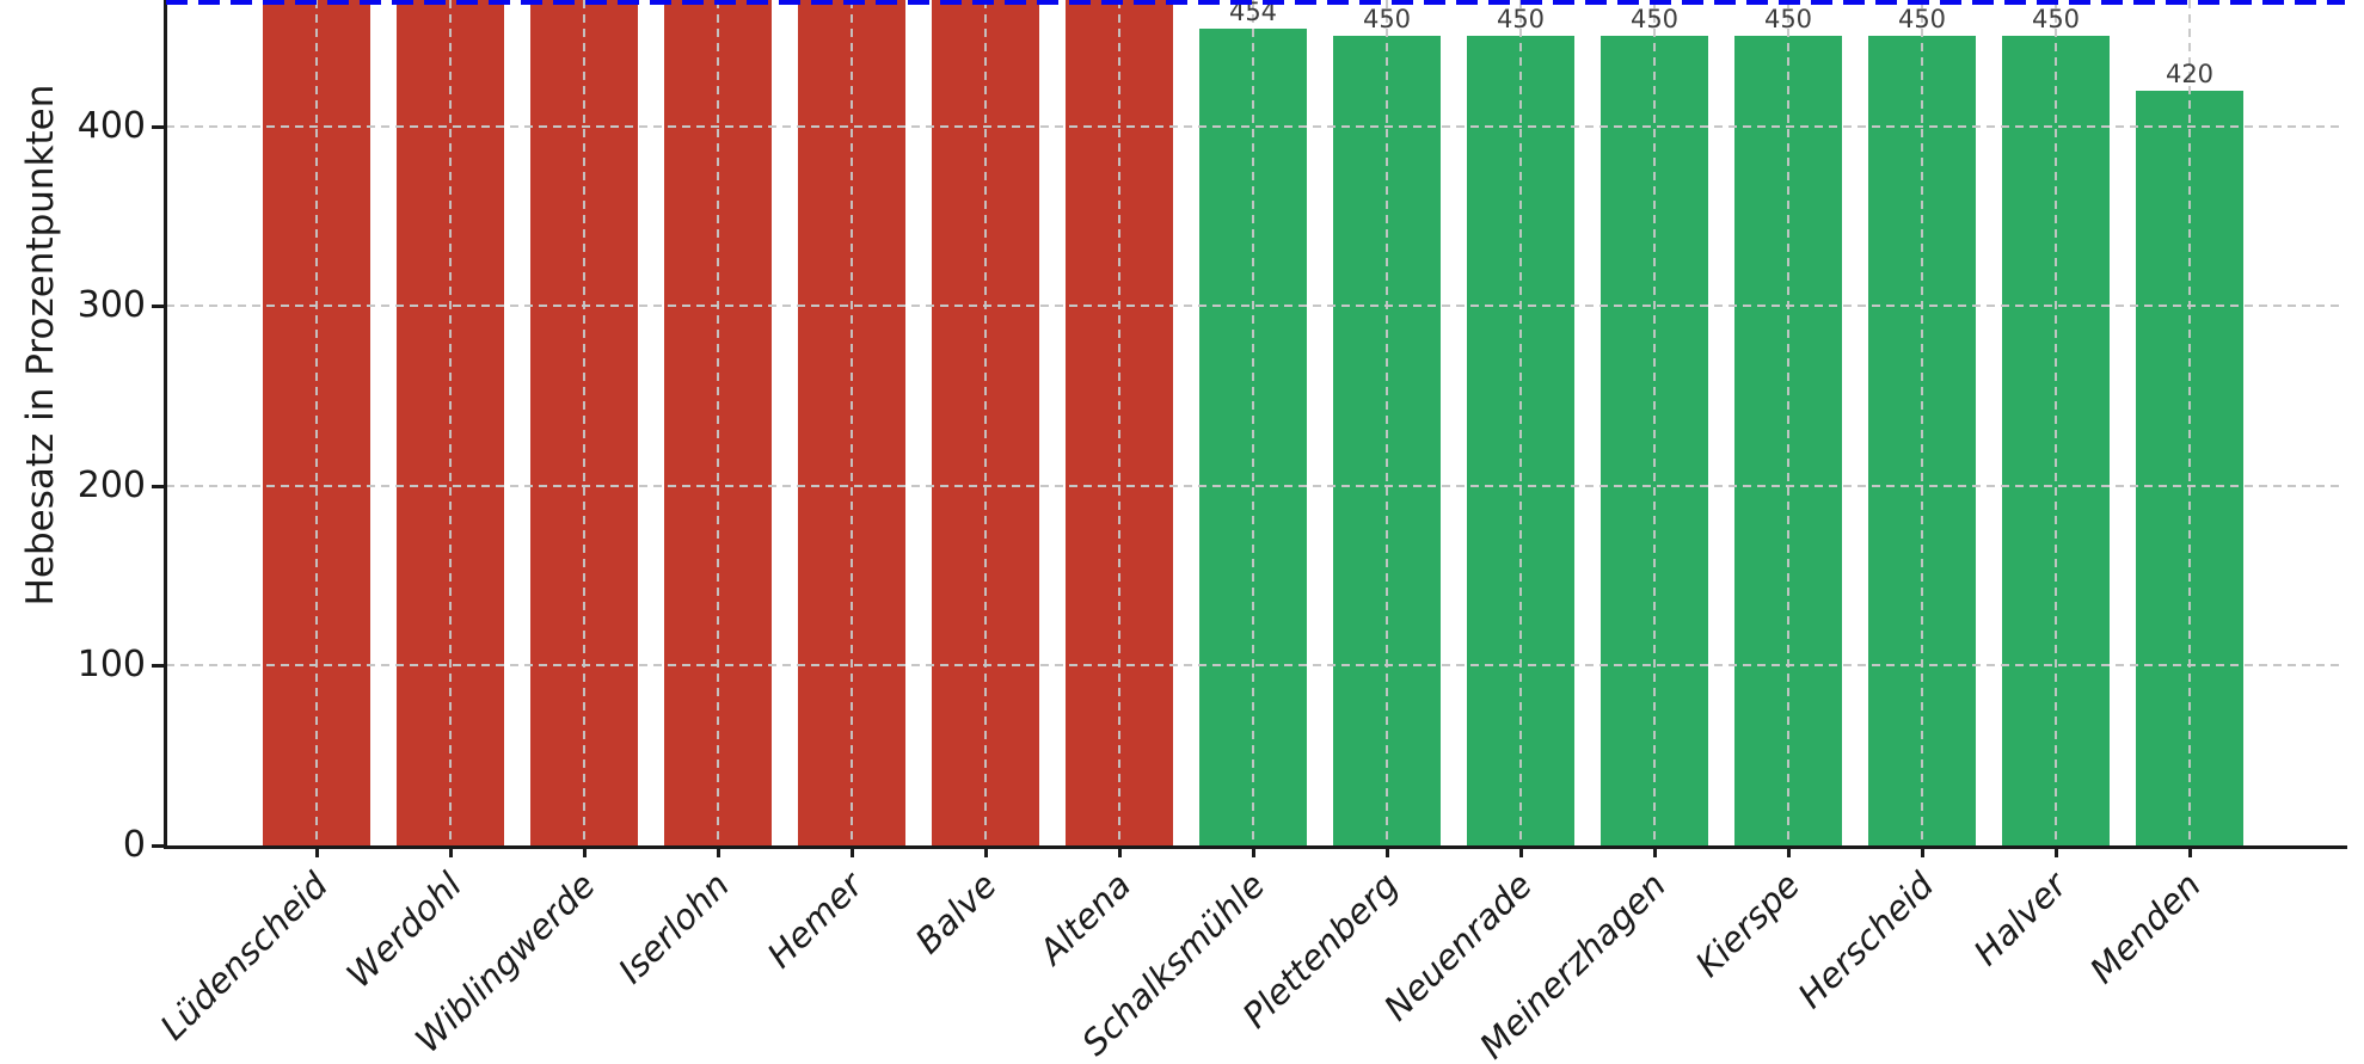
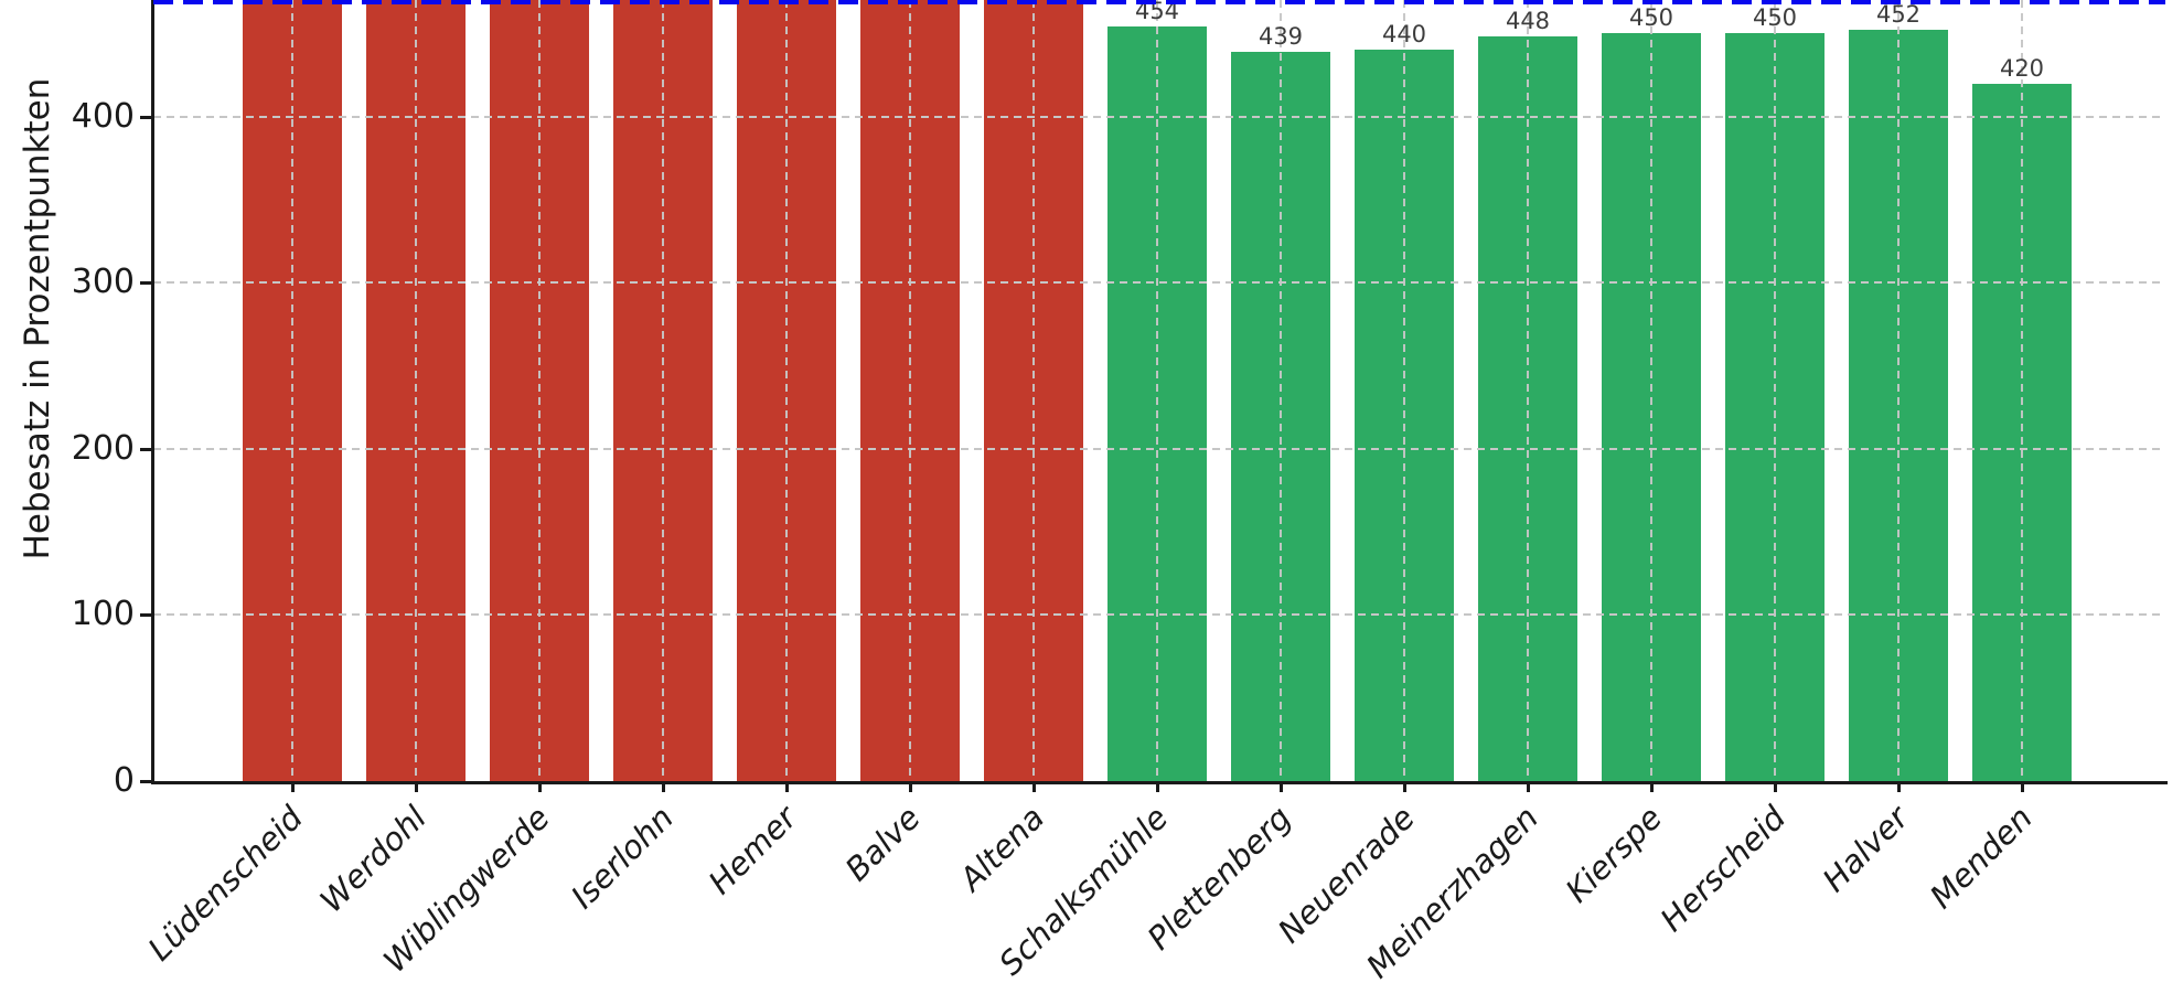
Plettenberg: 450 -> 439
Neuenrade: 450 -> 440
Meinerzhagen: 450 -> 448
Halver: 450 -> 452
